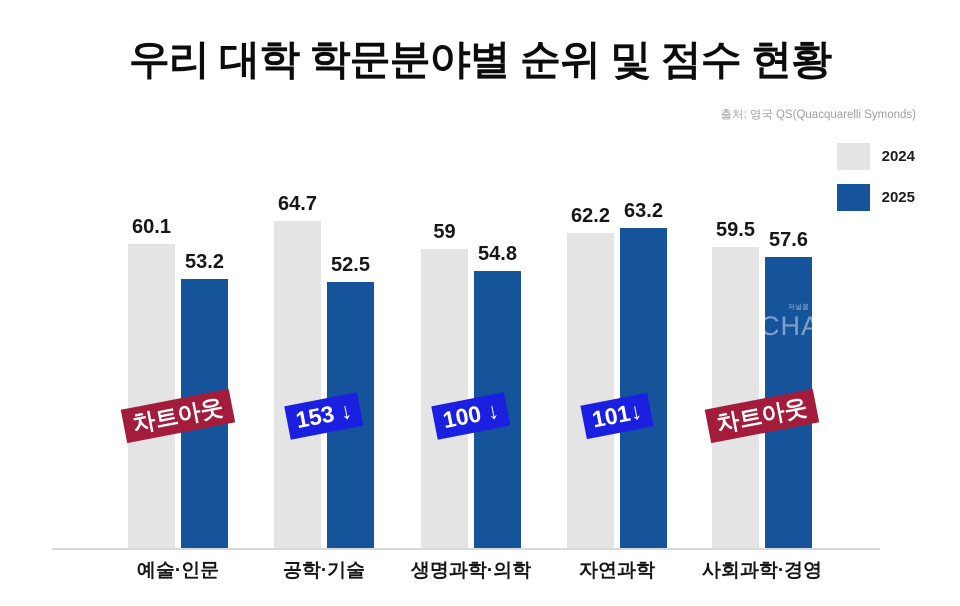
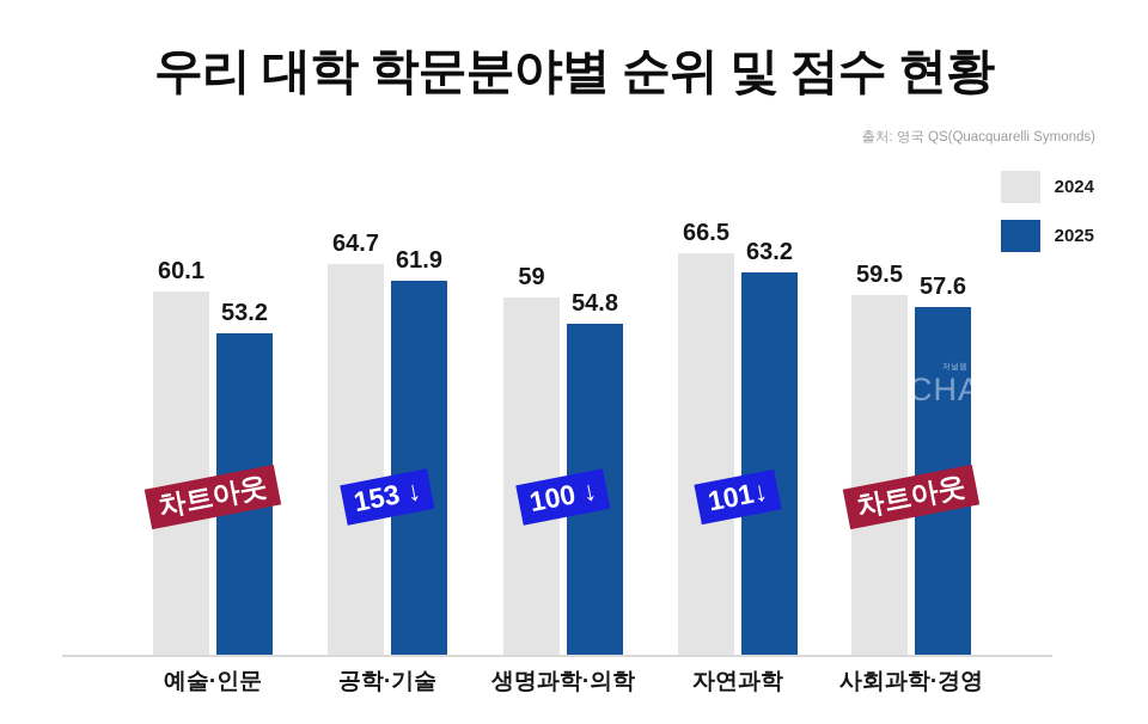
2025/공학·기술: 52.5 -> 61.9
2024/자연과학: 62.2 -> 66.5
